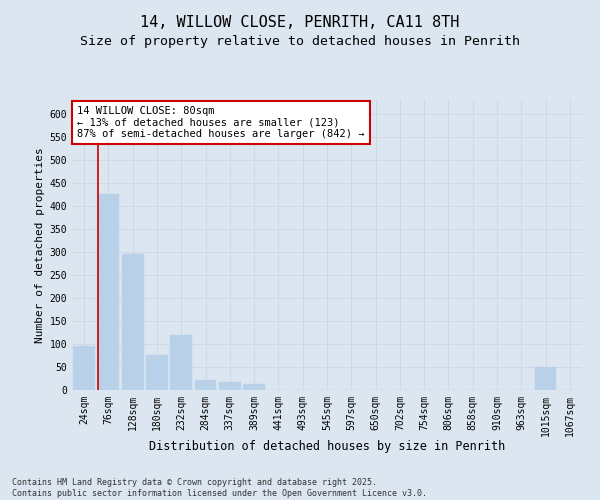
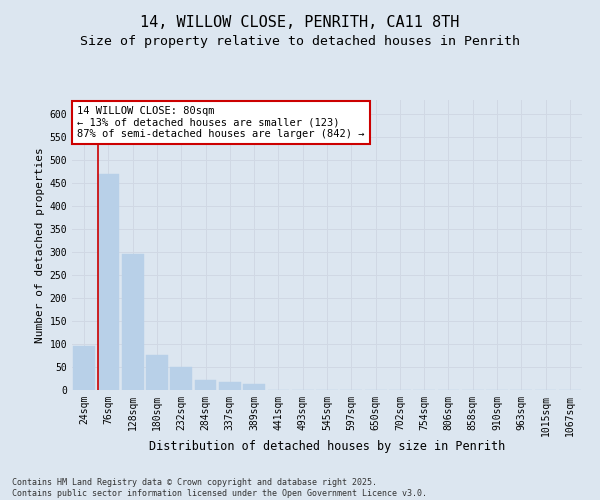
76sqm: 425 -> 470
232sqm: 120 -> 50
1015sqm: 50 -> 1
